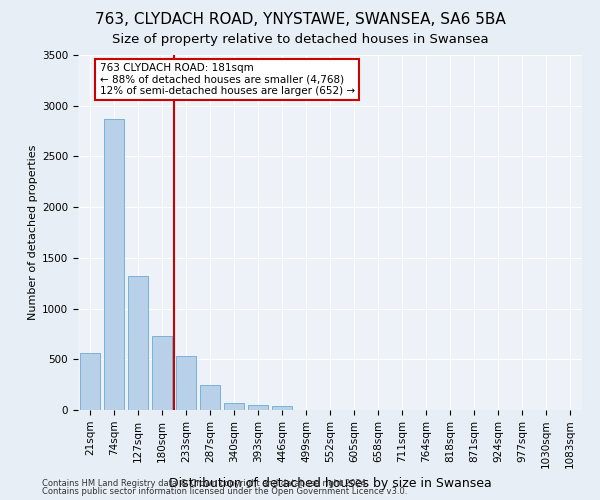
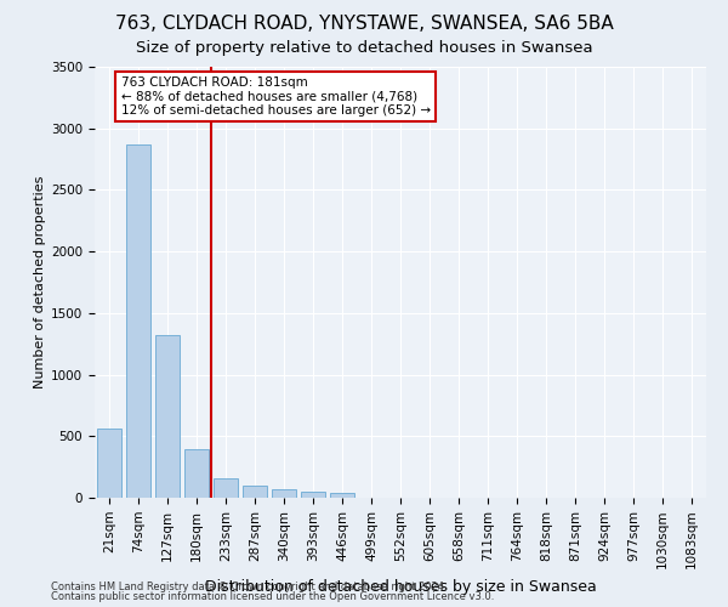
180sqm: 730 -> 400
233sqm: 530 -> 160
287sqm: 250 -> 100
